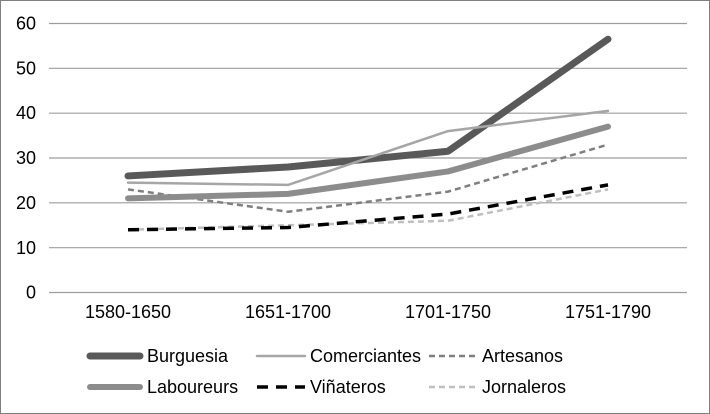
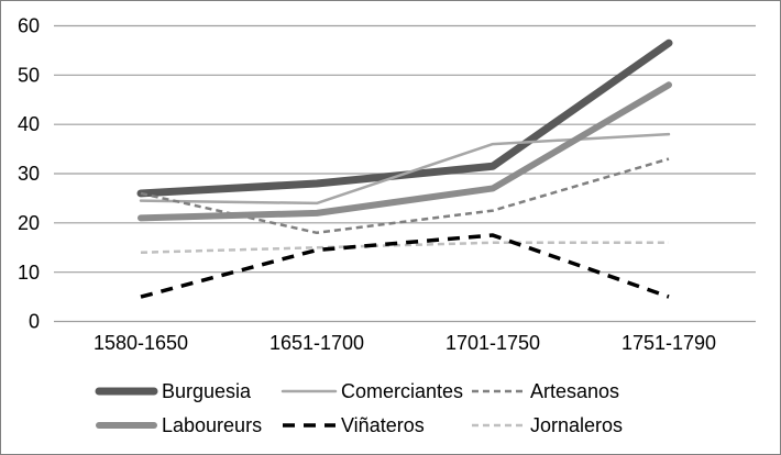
Artesanos/1580-1650: 23 -> 26
Viñateros/1580-1650: 14 -> 5
Comerciantes/1751-1790: 40 -> 38
Laboureurs/1751-1790: 37 -> 48
Viñateros/1751-1790: 24 -> 5
Jornaleros/1751-1790: 23 -> 16
